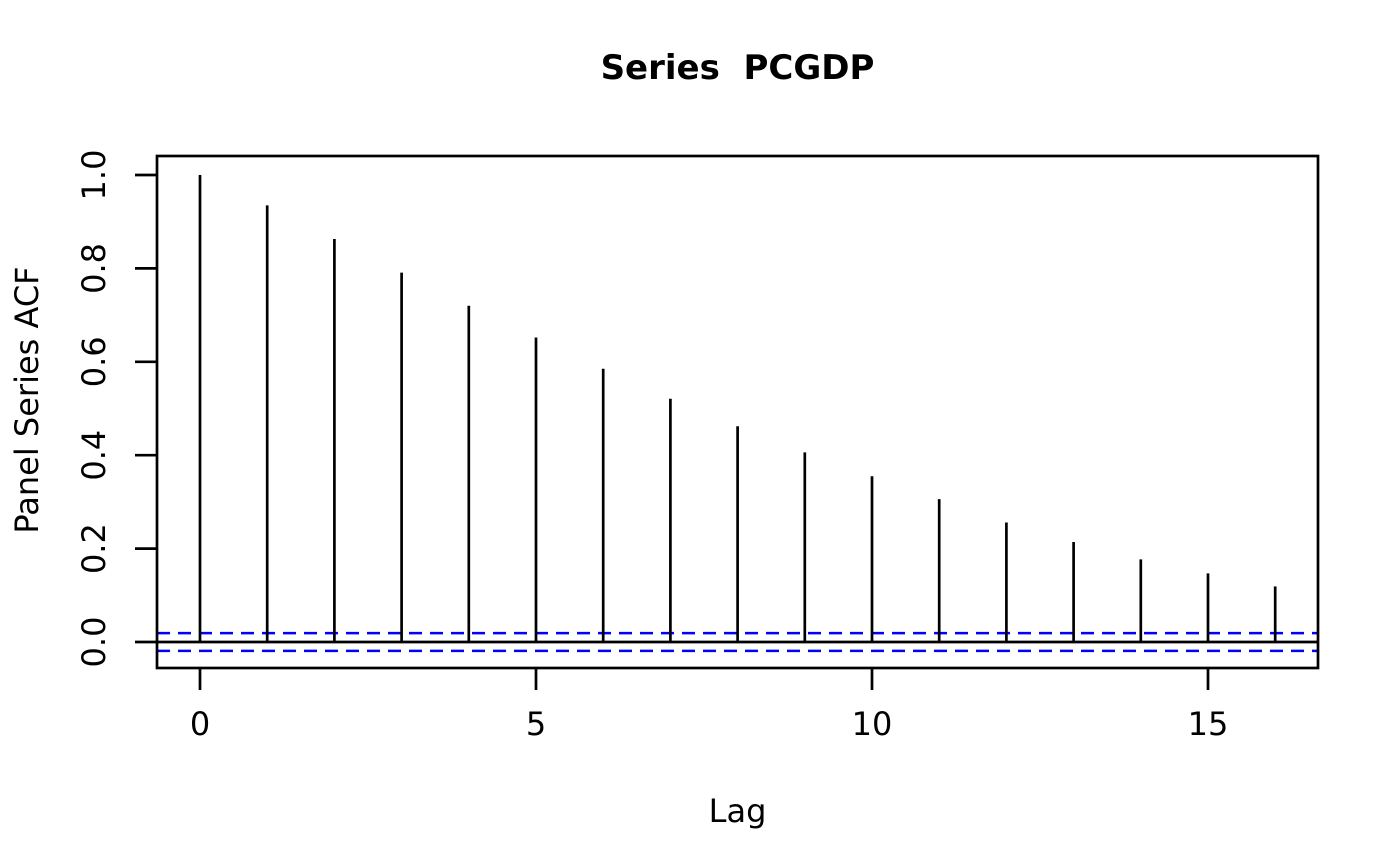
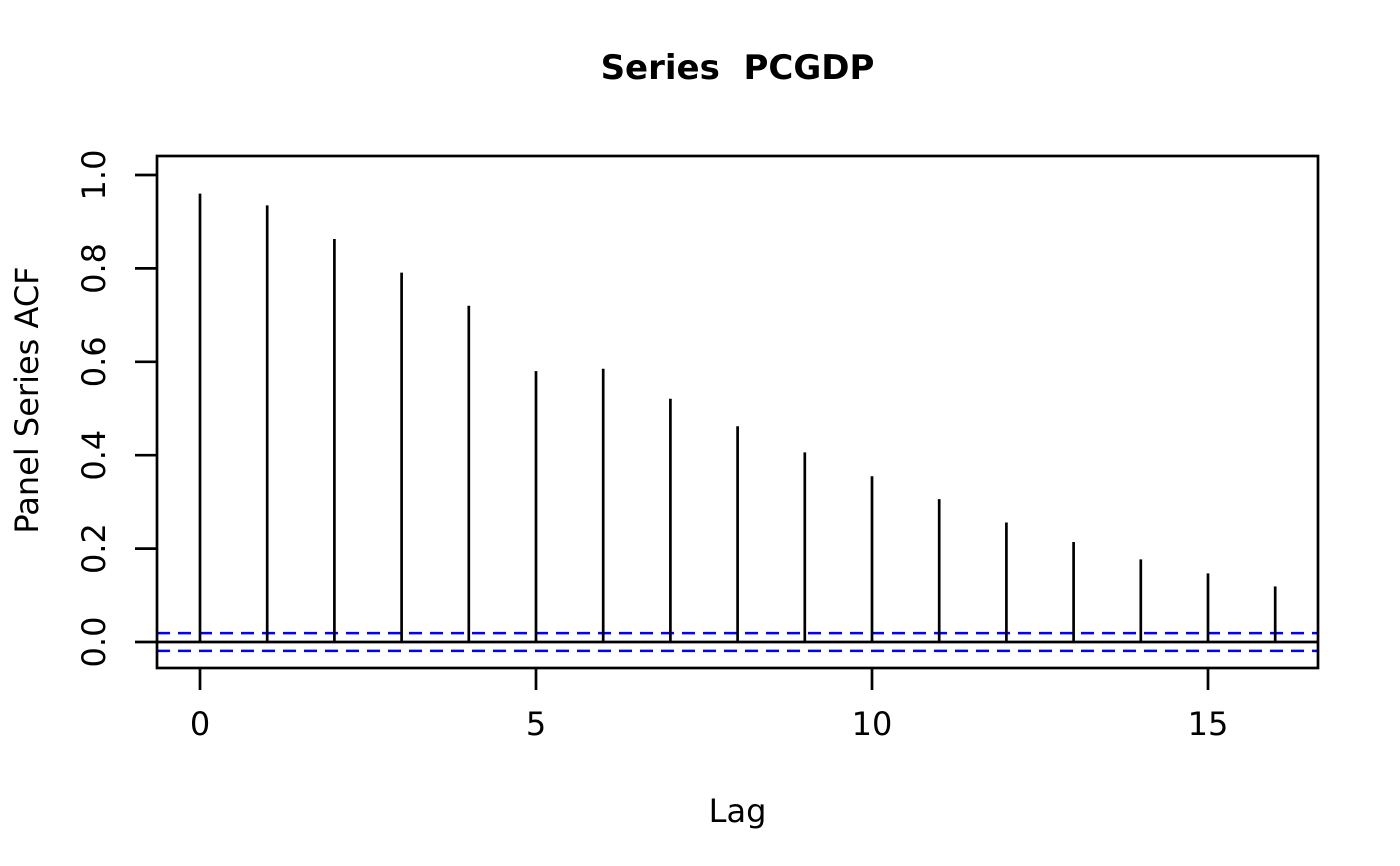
0: 1.00 -> 0.96
5: 0.65 -> 0.58
